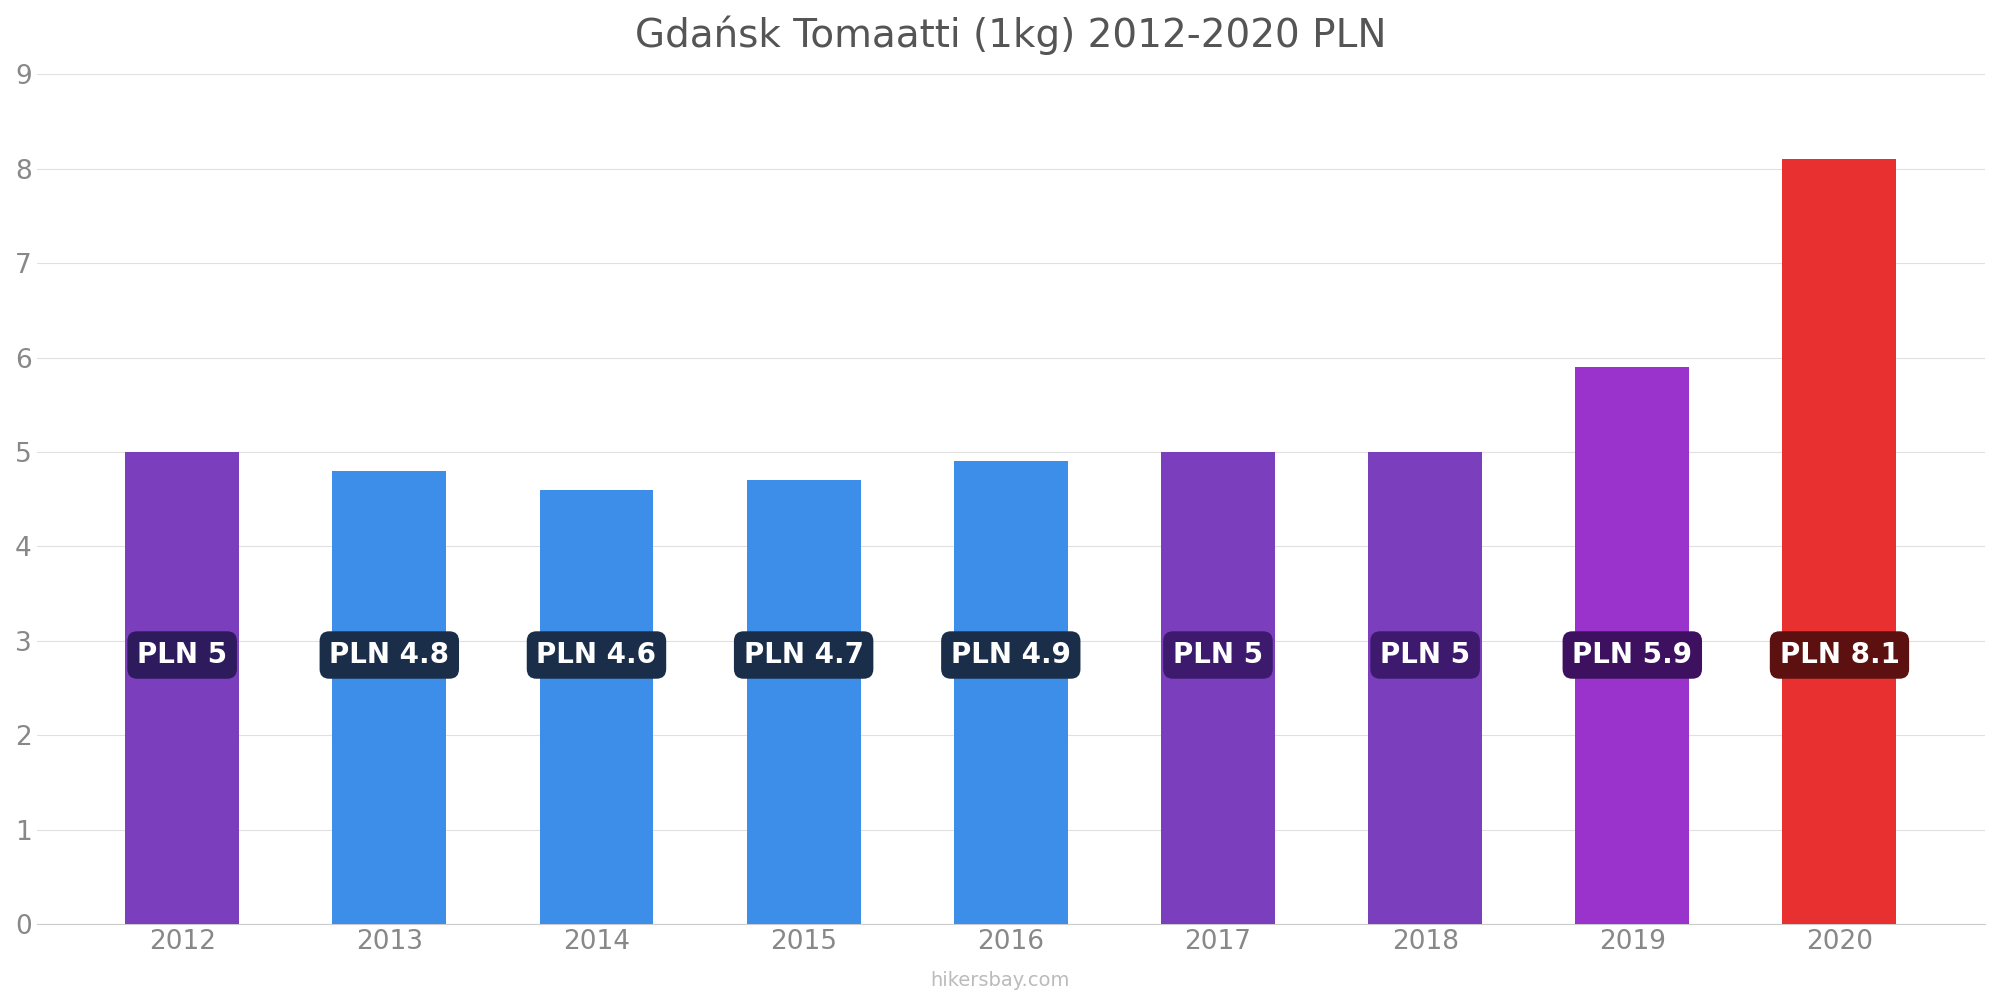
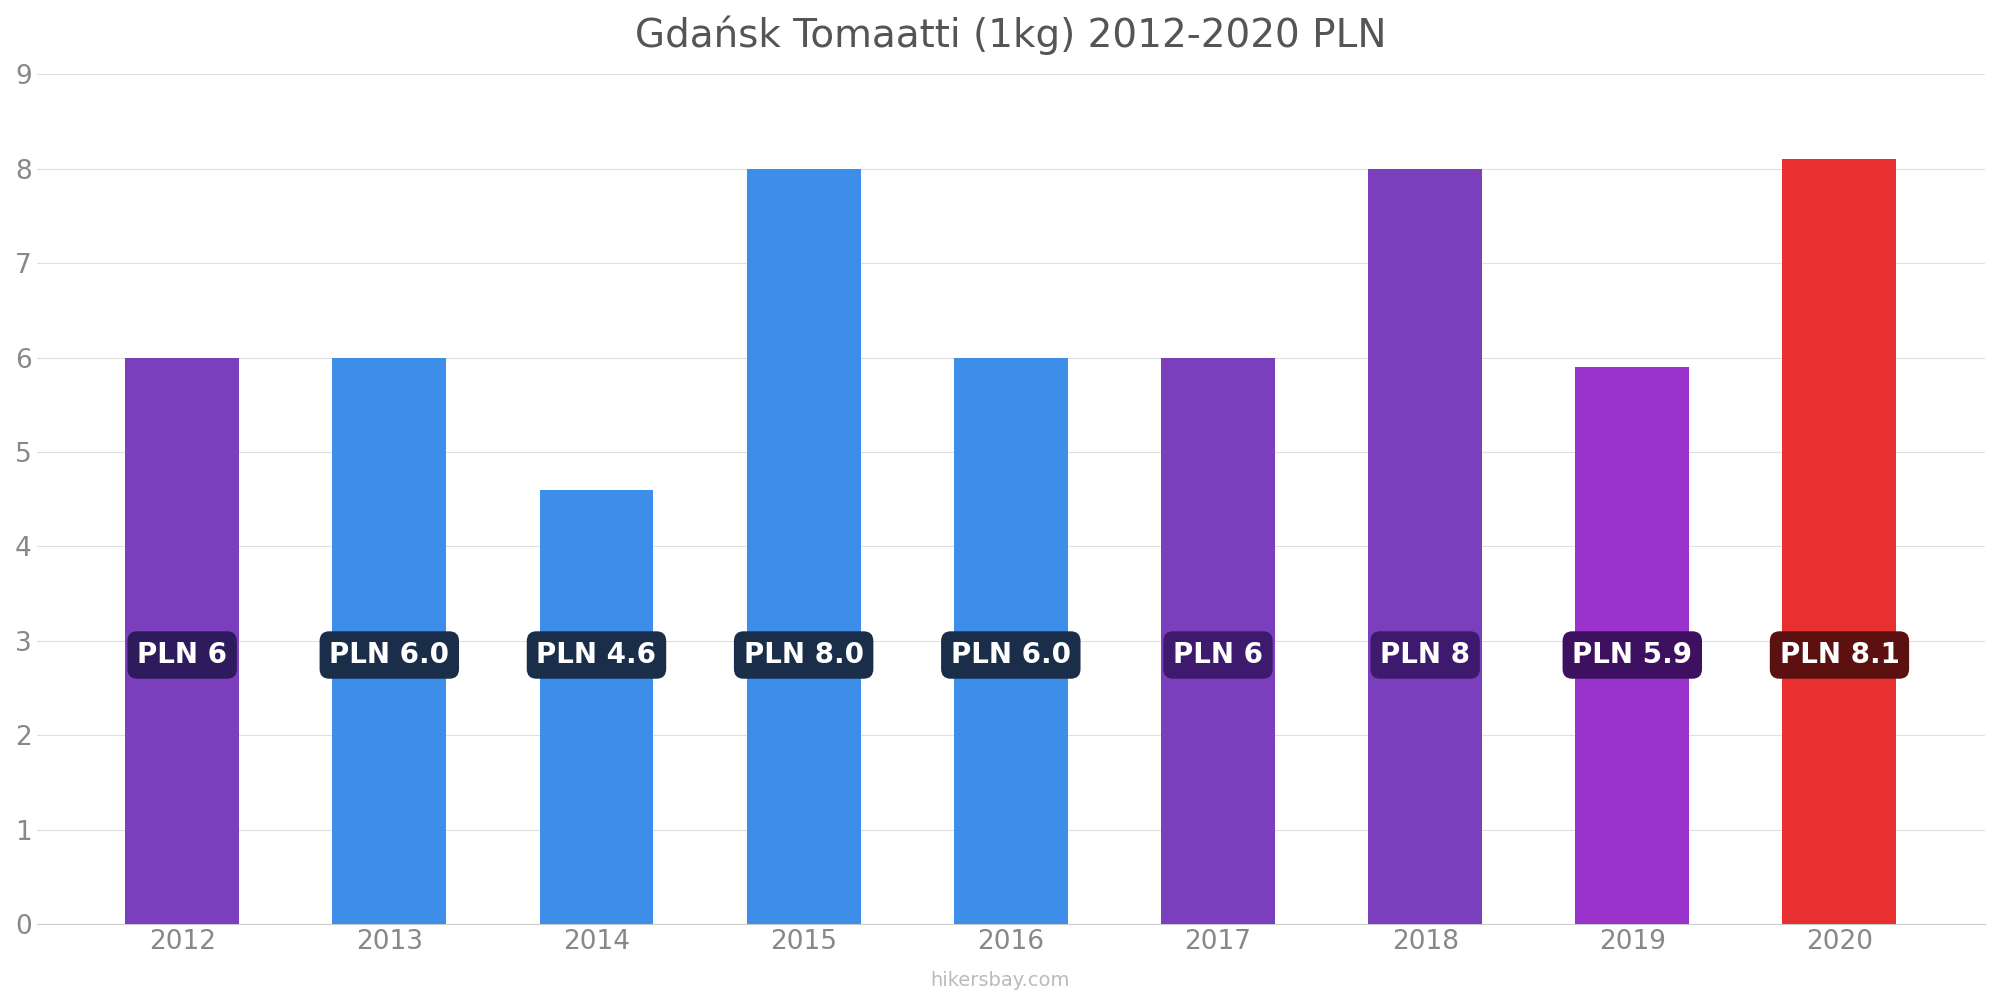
2012: 5 -> 6
2013: 5 -> 6
2015: 5 -> 8
2016: 5 -> 6
2017: 5 -> 6
2018: 5 -> 8
